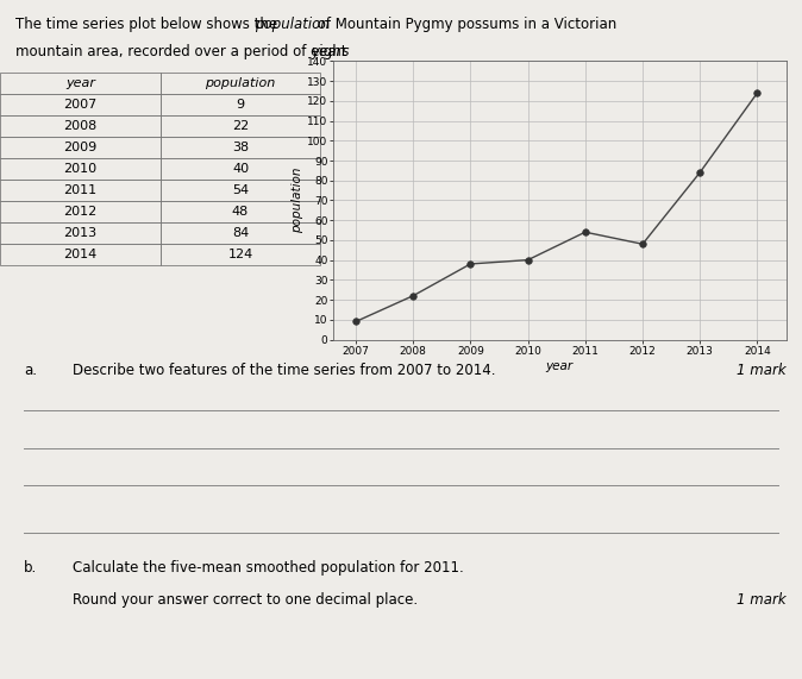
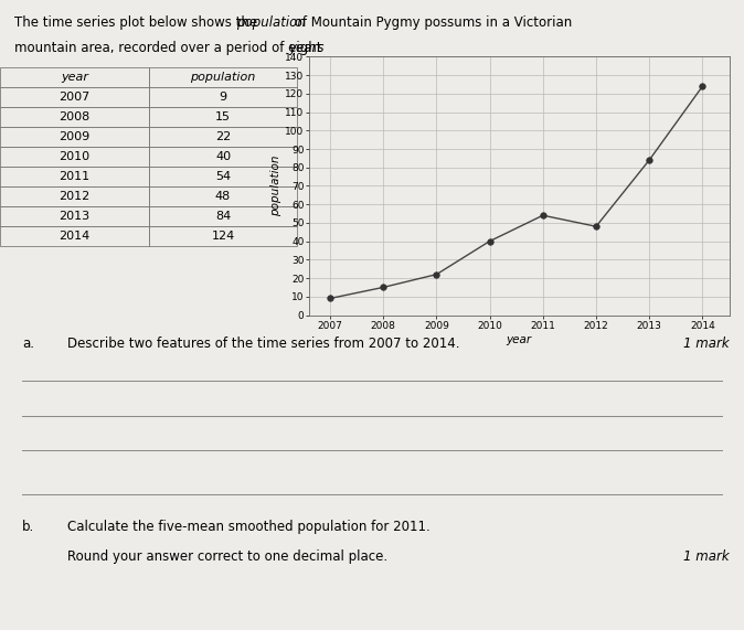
2008: 22 -> 15
2009: 38 -> 22
